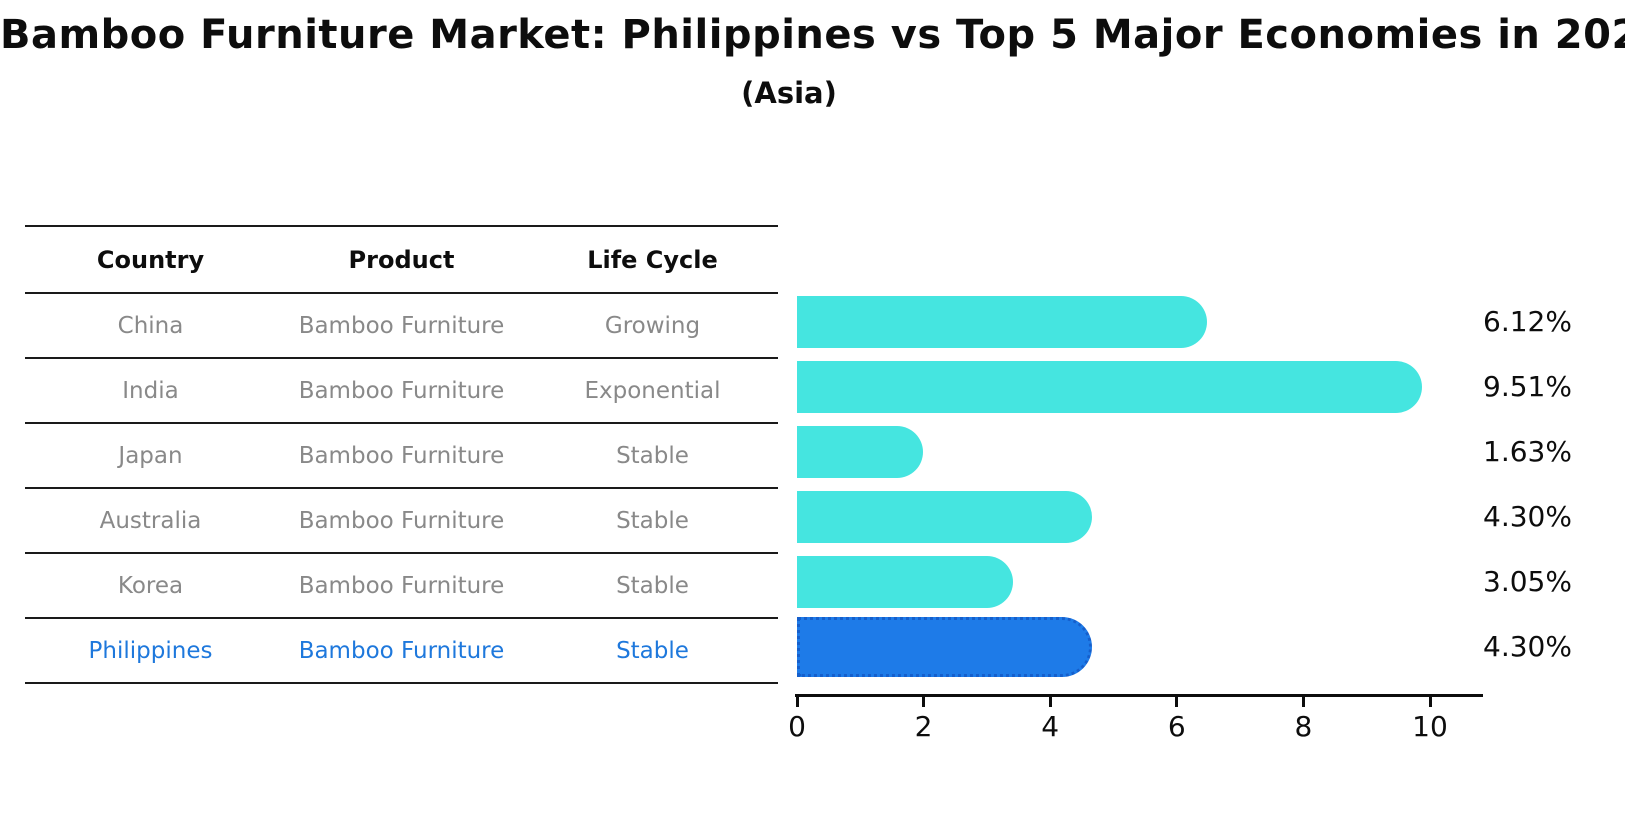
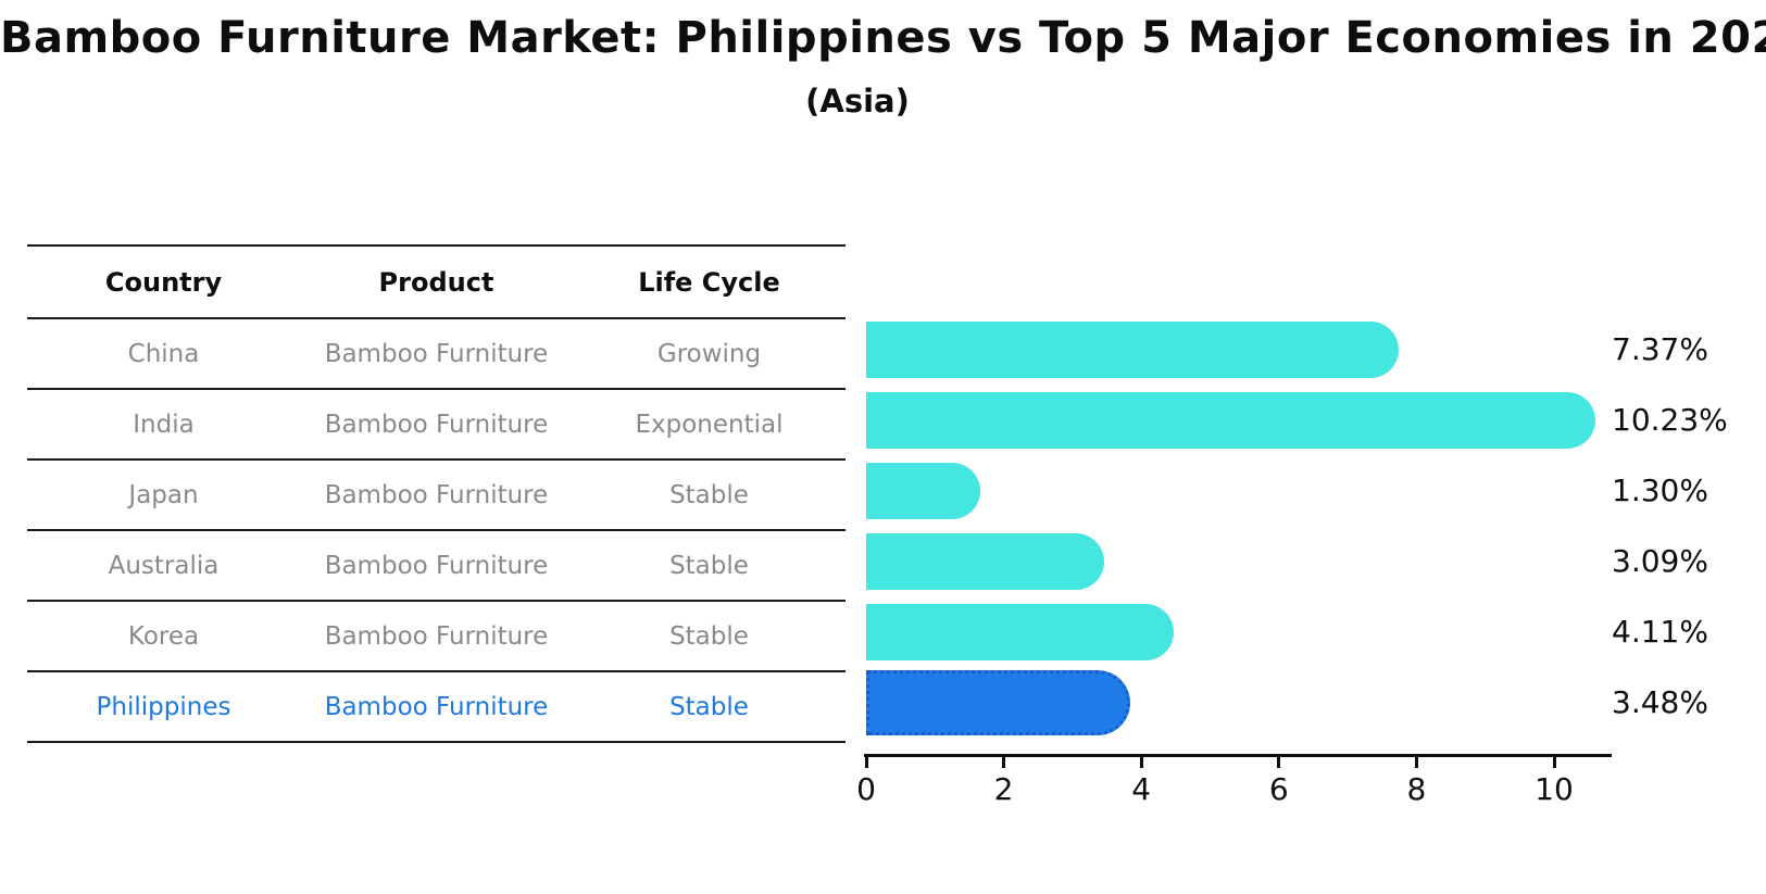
China: 6.12% -> 7.37%
India: 9.51% -> 10.23%
Japan: 1.63% -> 1.30%
Australia: 4.30% -> 3.09%
Korea: 3.05% -> 4.11%
Philippines: 4.30% -> 3.48%
